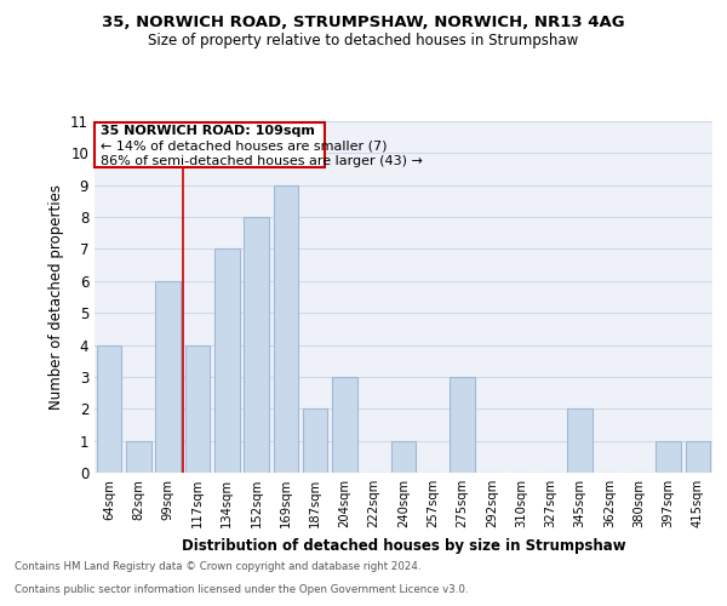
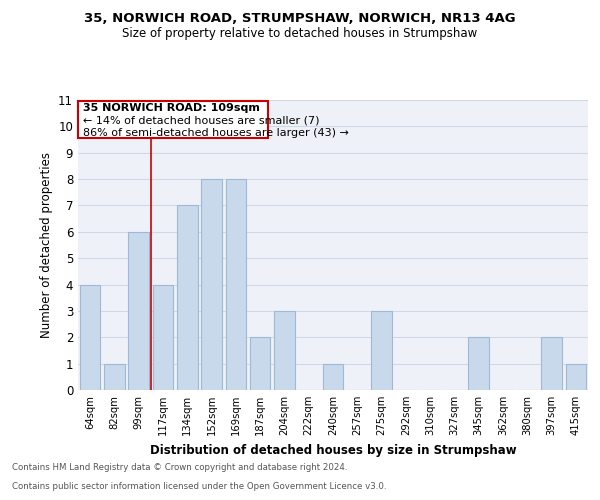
169sqm: 9 -> 8
397sqm: 1 -> 2
